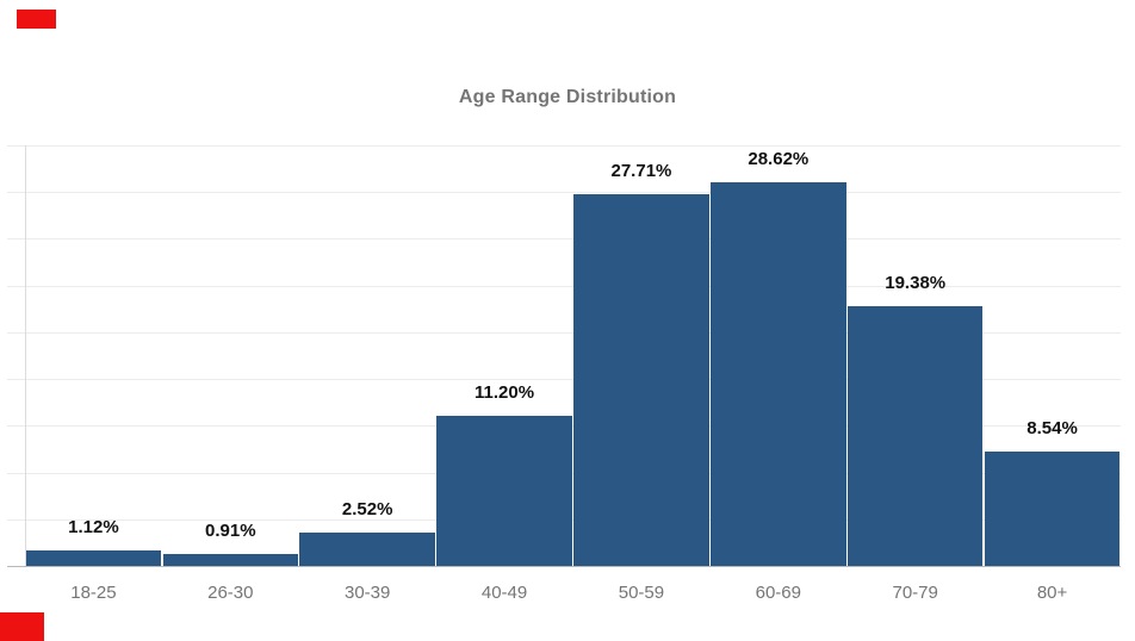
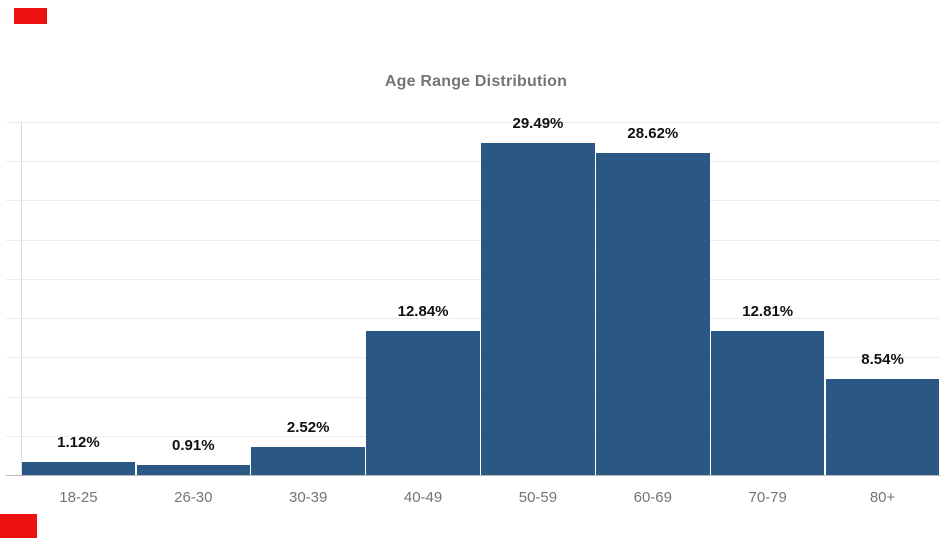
40-49: 11.20% -> 12.84%
50-59: 27.71% -> 29.49%
70-79: 19.38% -> 12.81%
